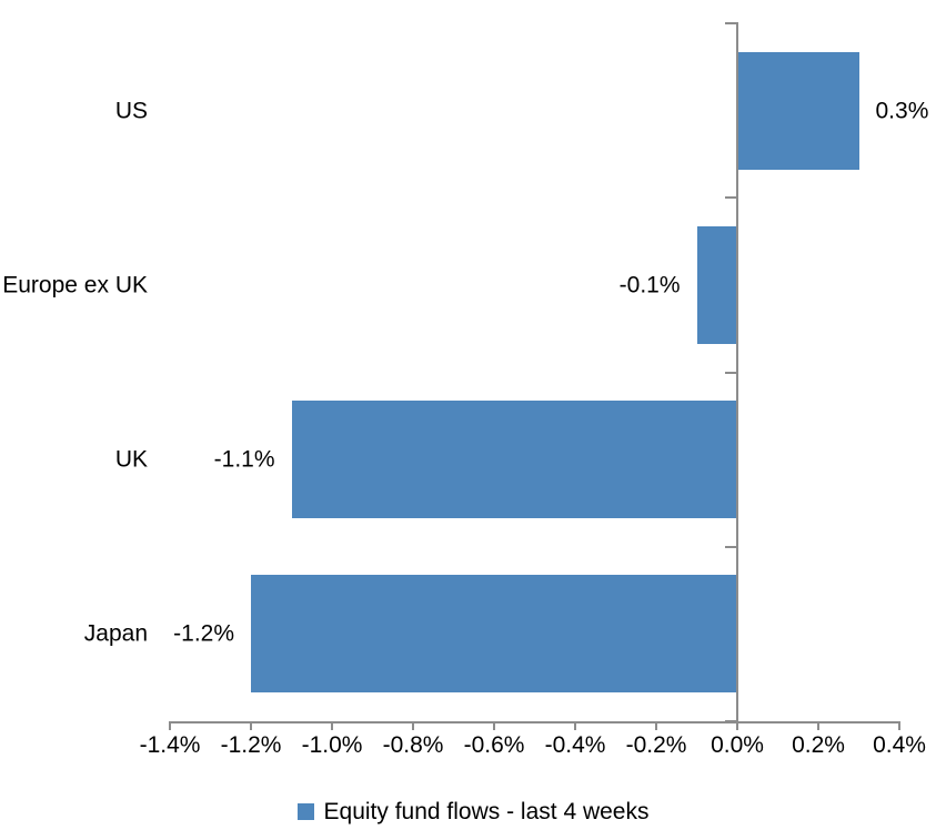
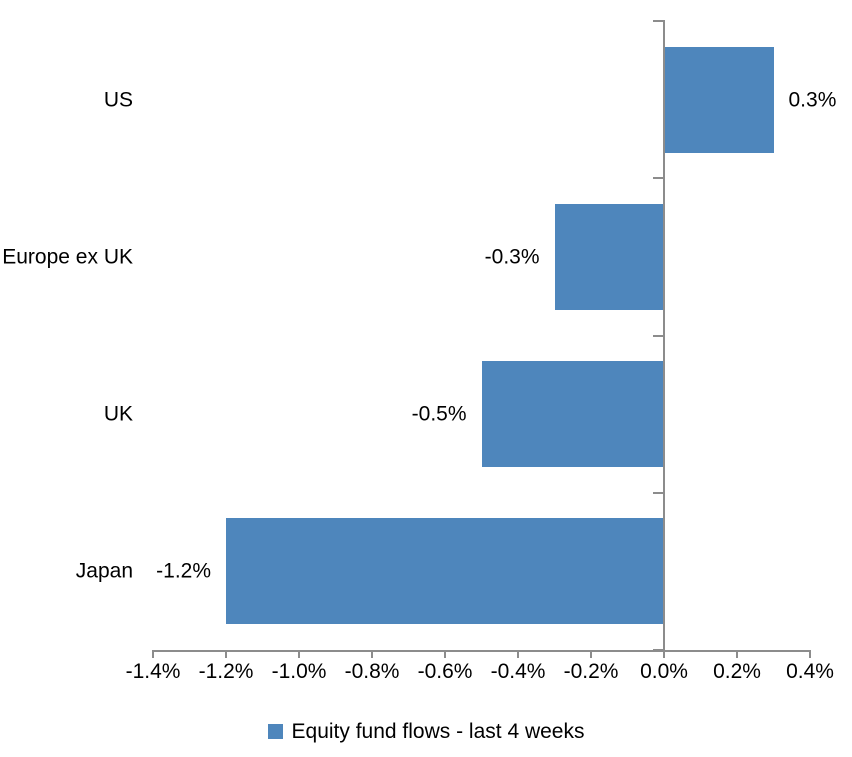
Europe ex UK: -0.1% -> -0.3%
UK: -1.1% -> -0.5%
